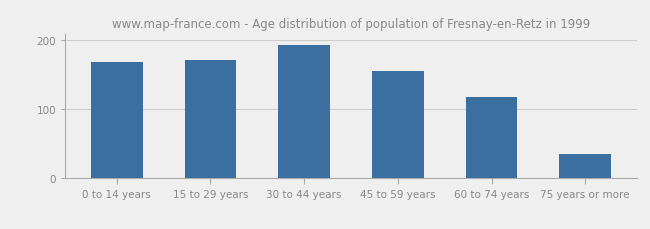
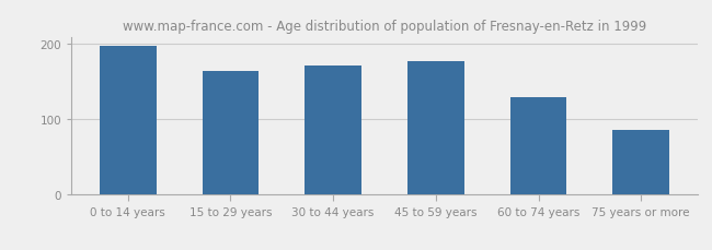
0 to 14 years: 168 -> 198
15 to 29 years: 172 -> 164
30 to 44 years: 193 -> 172
45 to 59 years: 155 -> 178
60 to 74 years: 118 -> 130
75 years or more: 35 -> 86
